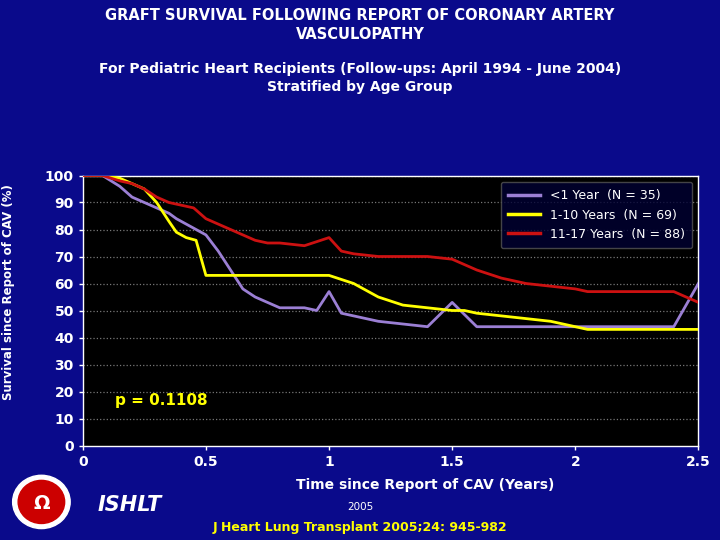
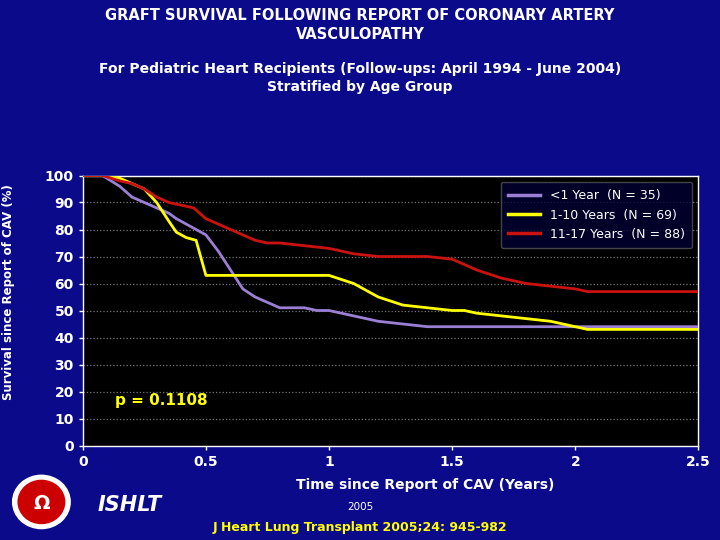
<1 Year (N = 35)/1: 57 -> 50
11-17 Years (N = 88)/1: 77 -> 73
<1 Year (N = 35)/1.5: 53 -> 44
<1 Year (N = 35)/2.5: 60 -> 44
11-17 Years (N = 88)/2.5: 53 -> 57
